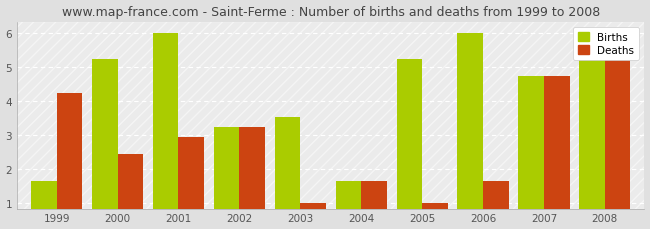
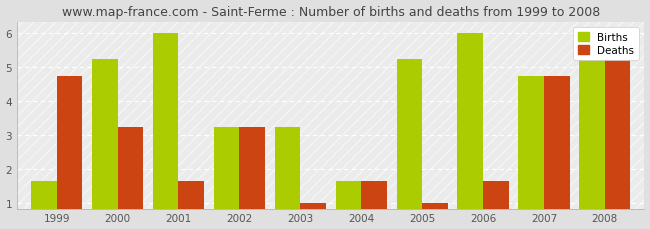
Deaths/1999: 4.25 -> 4.75
Deaths/2000: 2.45 -> 3.25
Deaths/2001: 2.95 -> 1.67
Births/2003: 3.55 -> 3.25
